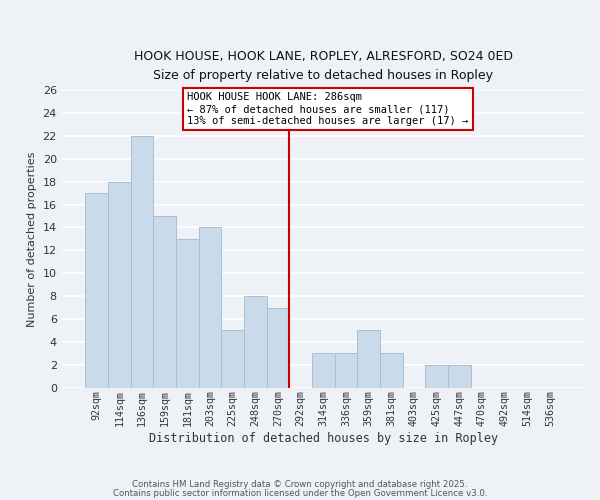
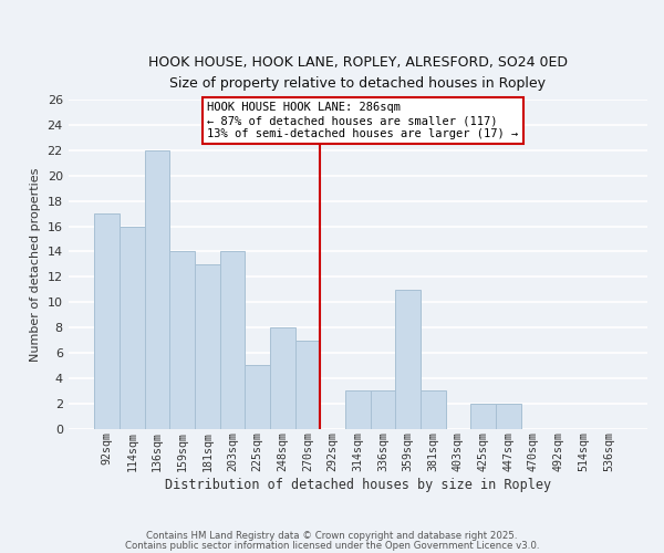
114sqm: 18 -> 16
159sqm: 15 -> 14
359sqm: 5 -> 11
